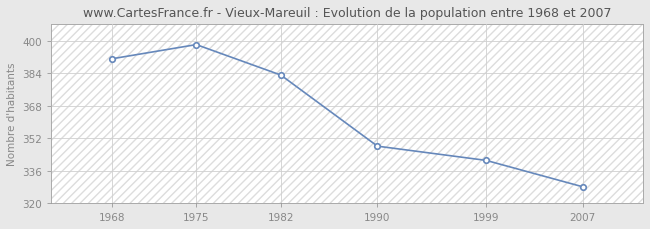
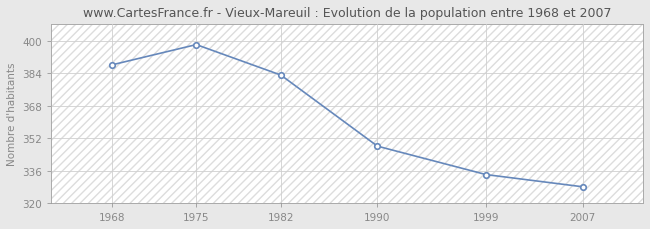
1968: 391 -> 388
1999: 341 -> 334
